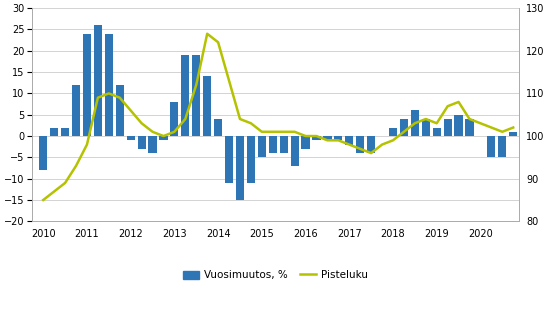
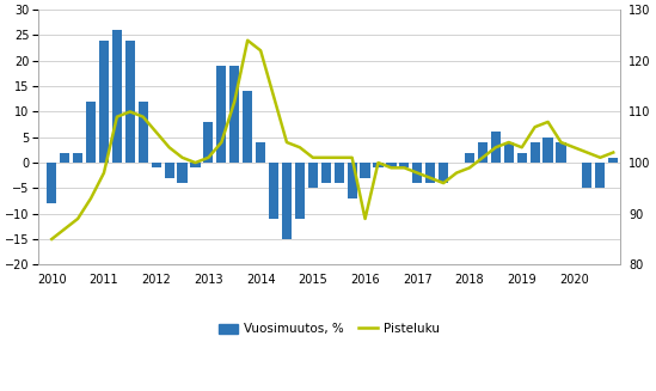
Pisteluku/2016: 100 -> 89
Vuosimuutos, %/2017: -2 -> -4
